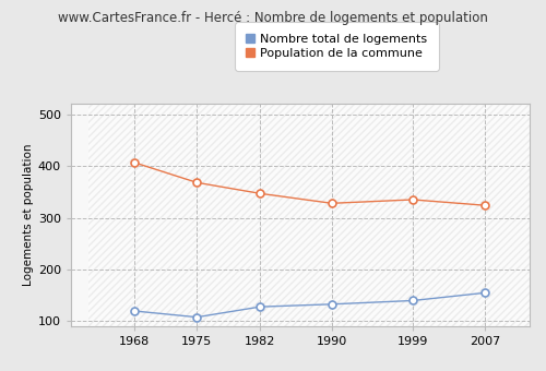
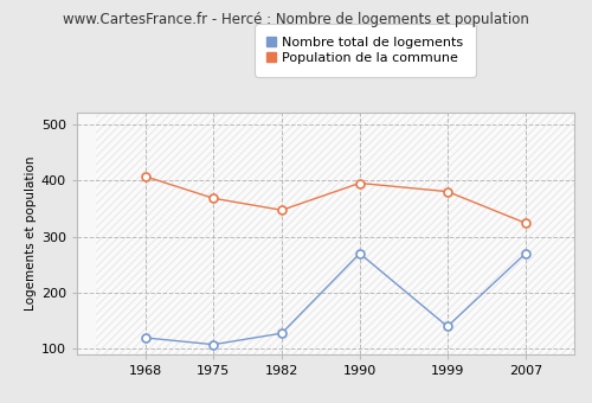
Nombre total de logements/1990: 133 -> 270
Population de la commune/1990: 328 -> 395
Population de la commune/1999: 335 -> 380
Nombre total de logements/2007: 155 -> 270
